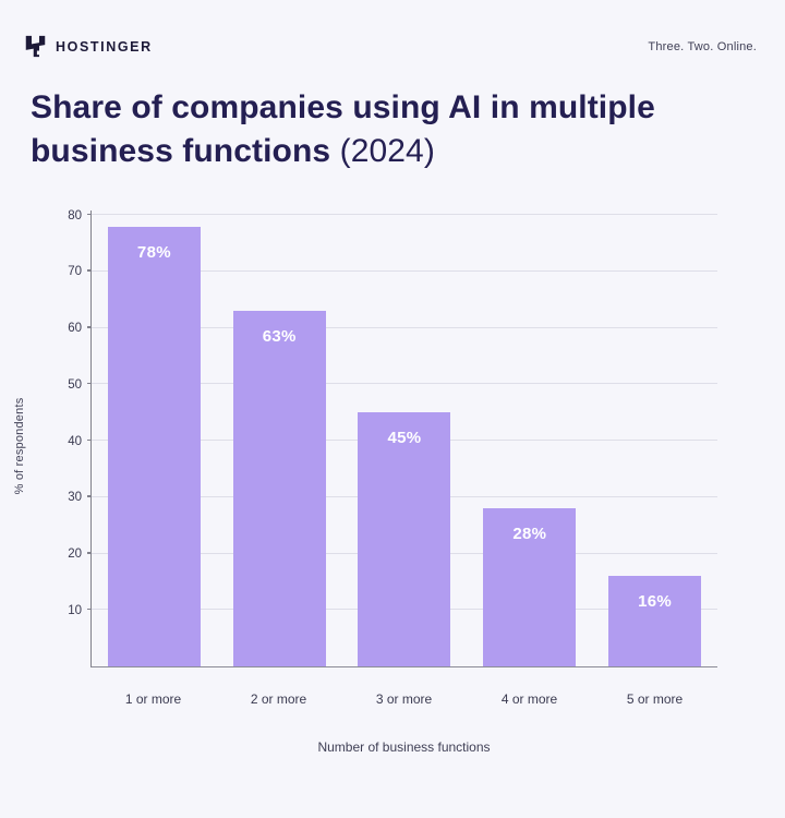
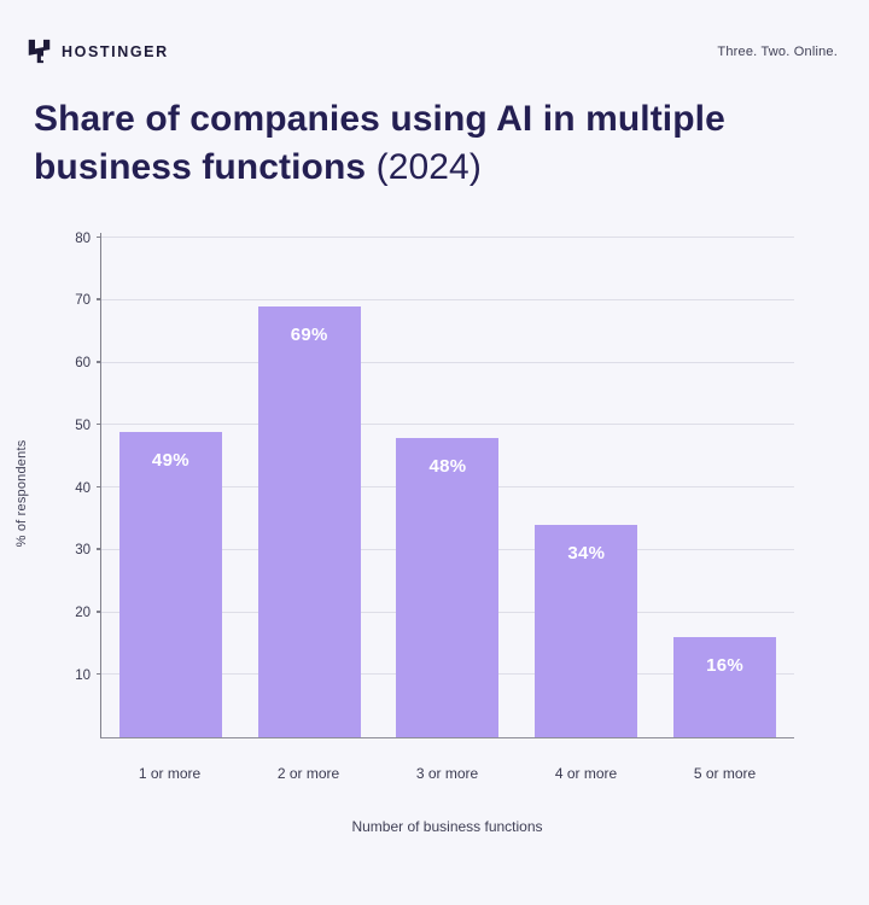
1 or more: 78% -> 49%
2 or more: 63% -> 69%
3 or more: 45% -> 48%
4 or more: 28% -> 34%
